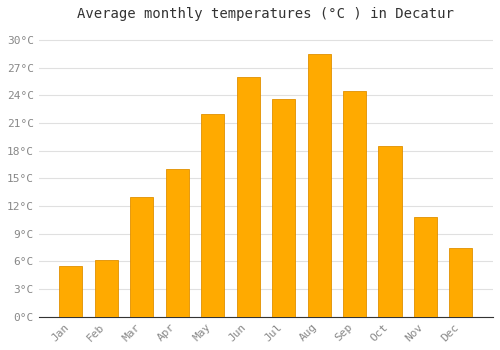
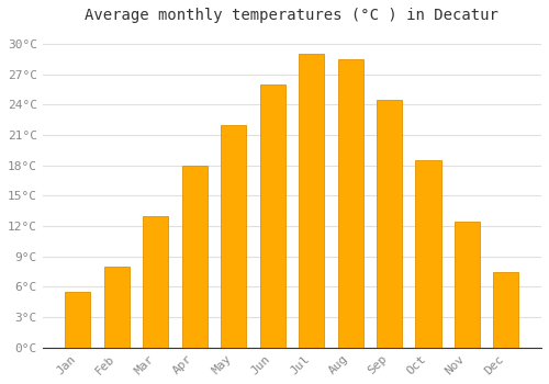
Feb: 6.2°C -> 8.0°C
Apr: 16.0°C -> 18.0°C
Jul: 23.6°C -> 29.0°C
Nov: 10.8°C -> 12.5°C
